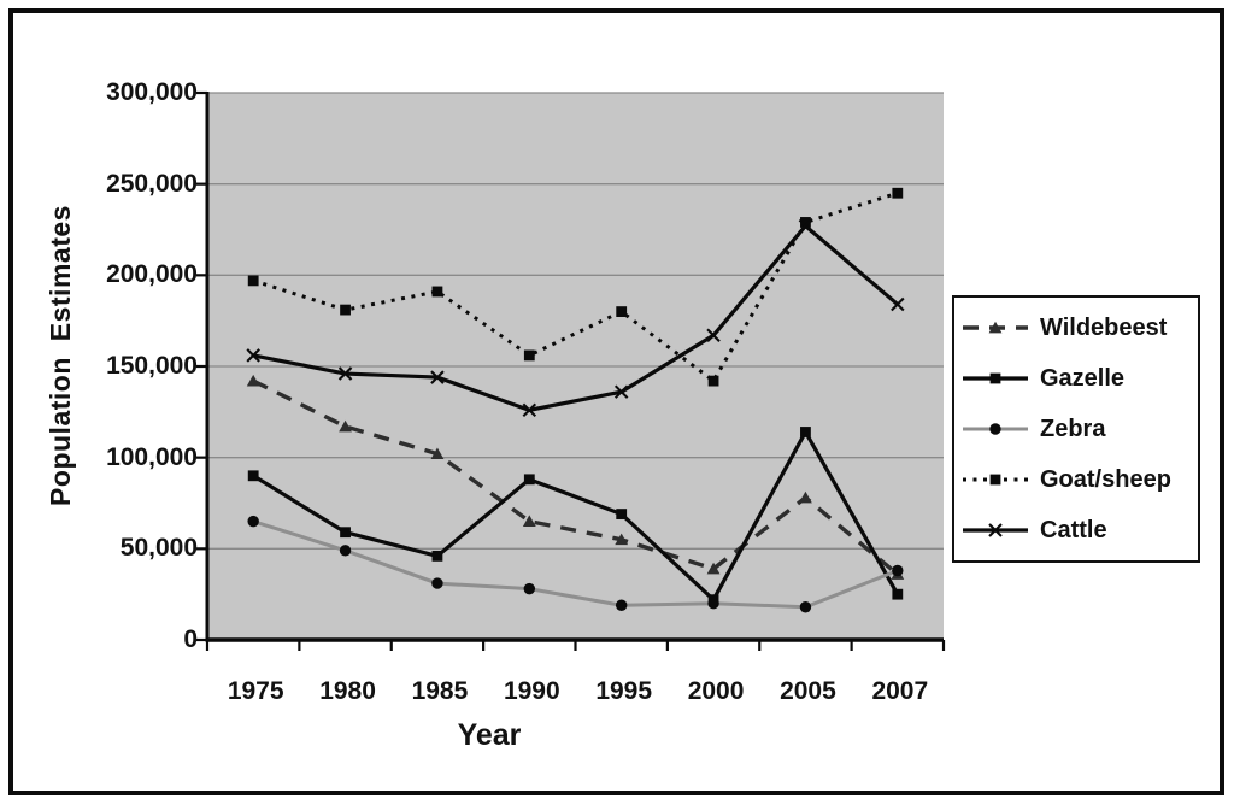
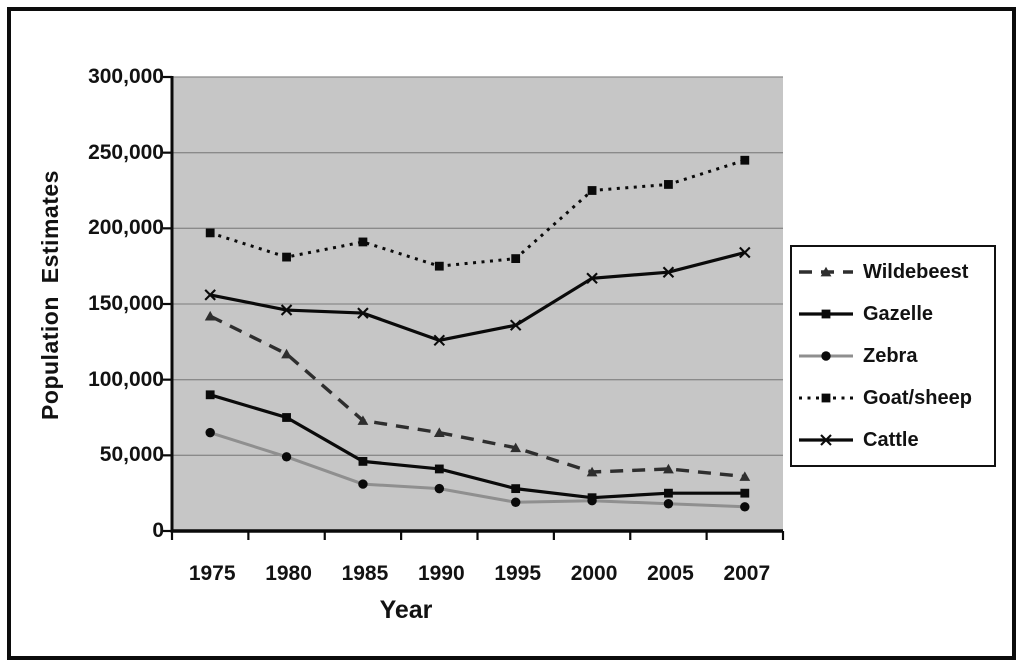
Gazelle/1980: 59000 -> 75000
Wildebeest/1985: 102000 -> 73000
Gazelle/1990: 88000 -> 41000
Goat/sheep/1990: 156000 -> 175000
Gazelle/1995: 69000 -> 28000
Goat/sheep/2000: 142000 -> 225000
Wildebeest/2005: 78000 -> 41000
Gazelle/2005: 114000 -> 25000
Cattle/2005: 227000 -> 171000
Zebra/2007: 38000 -> 16000
